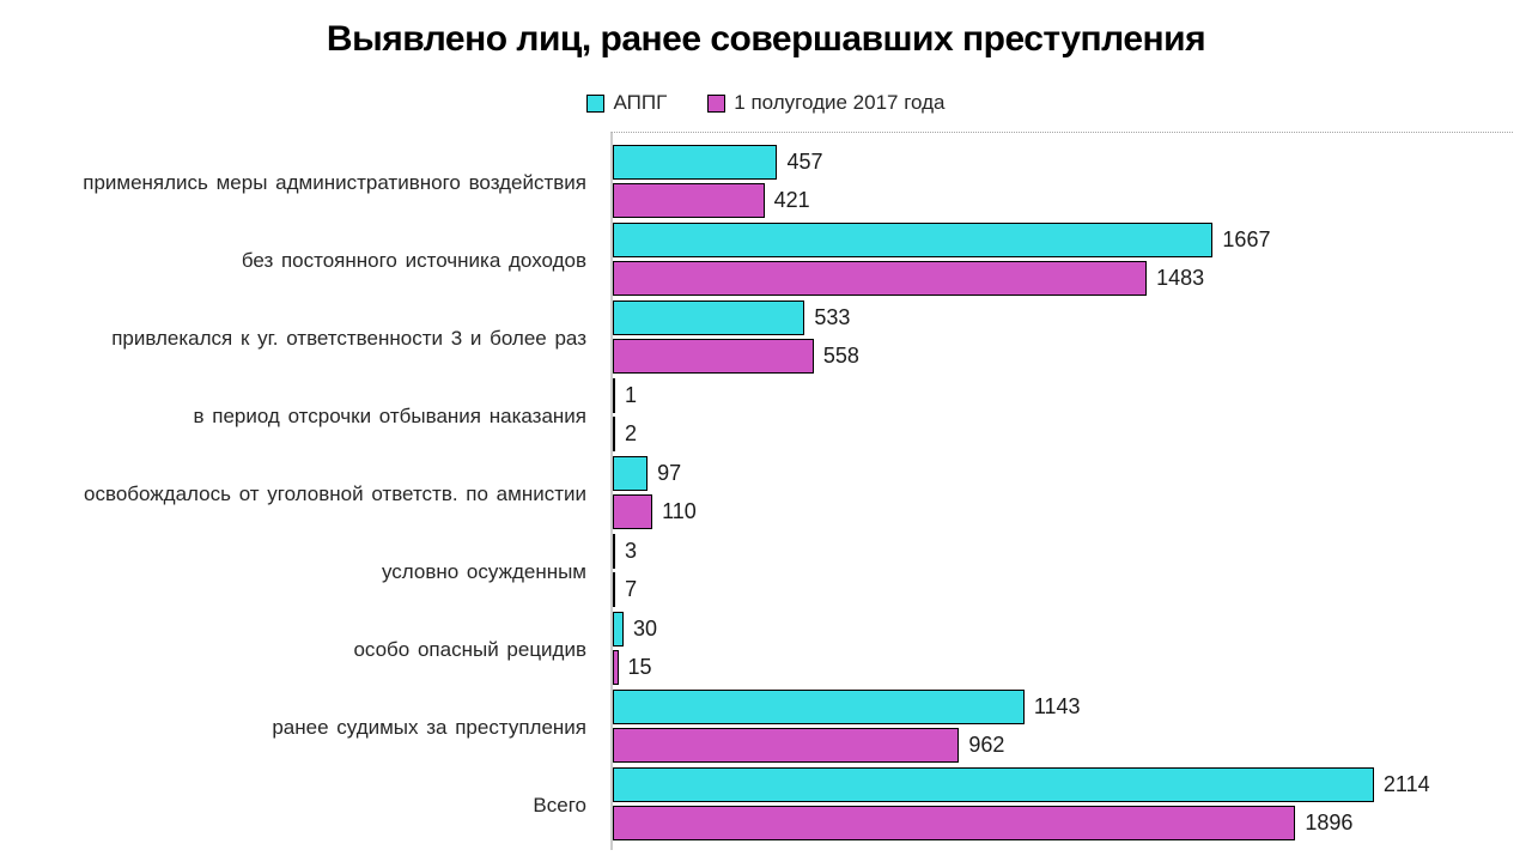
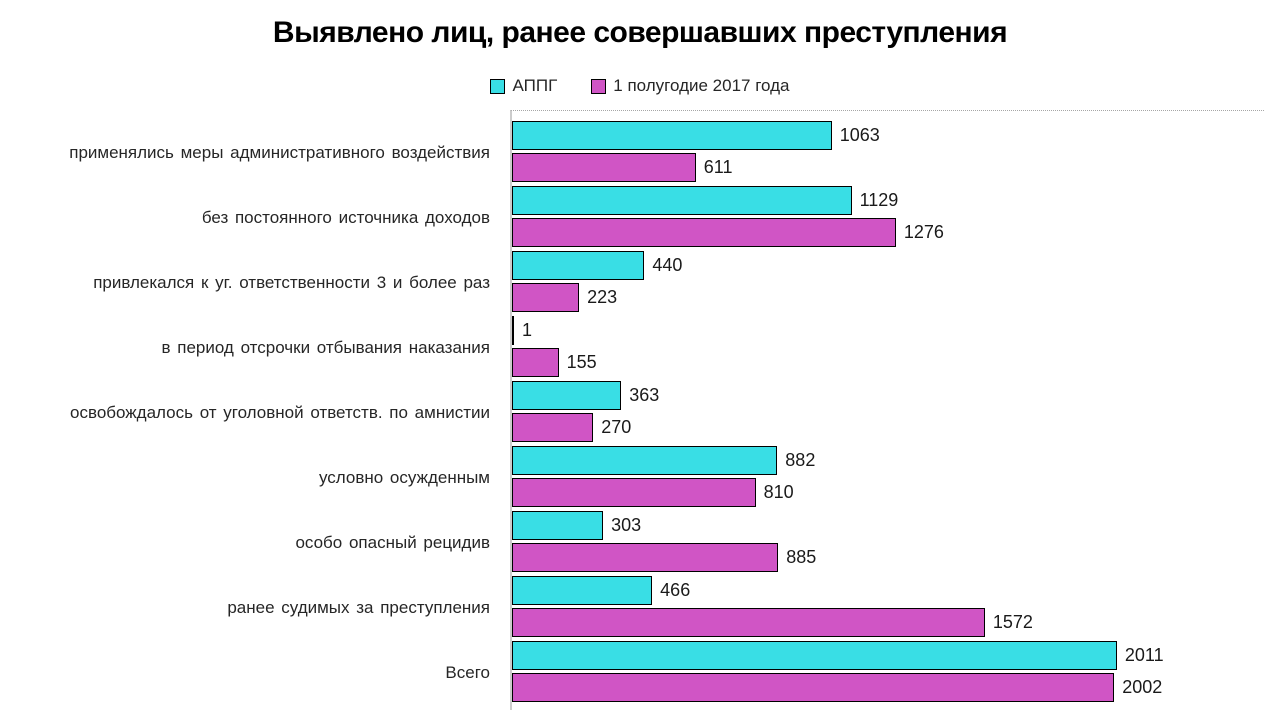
АППГ/применялись меры административного воздействия: 457 -> 1063
1 полугодие 2017 года/применялись меры административного воздействия: 421 -> 611
АППГ/без постоянного источника доходов: 1667 -> 1129
1 полугодие 2017 года/без постоянного источника доходов: 1483 -> 1276
АППГ/привлекался к уг. ответственности 3 и более раз: 533 -> 440
1 полугодие 2017 года/привлекался к уг. ответственности 3 и более раз: 558 -> 223
1 полугодие 2017 года/в период отсрочки отбывания наказания: 2 -> 155
АППГ/освобождалось от уголовной ответств. по амнистии: 97 -> 363
1 полугодие 2017 года/освобождалось от уголовной ответств. по амнистии: 110 -> 270
АППГ/условно осужденным: 3 -> 882
1 полугодие 2017 года/условно осужденным: 7 -> 810
АППГ/особо опасный рецидив: 30 -> 303
1 полугодие 2017 года/особо опасный рецидив: 15 -> 885
АППГ/ранее судимых за преступления: 1143 -> 466
1 полугодие 2017 года/ранее судимых за преступления: 962 -> 1572
АППГ/Всего: 2114 -> 2011
1 полугодие 2017 года/Всего: 1896 -> 2002
